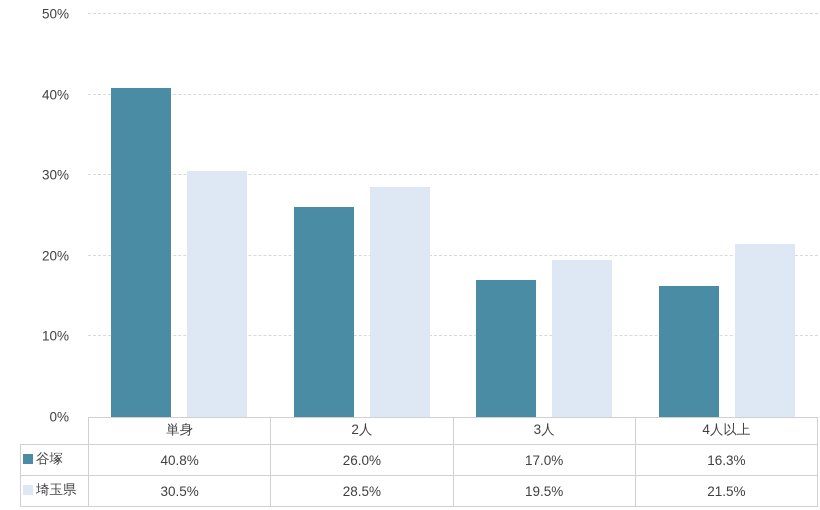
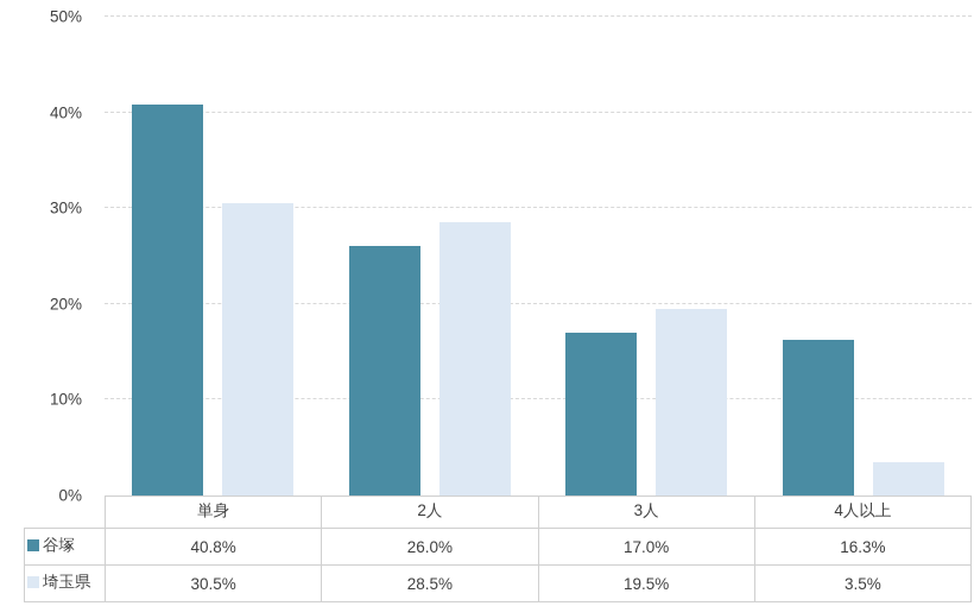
埼玉県/4人以上: 21.5% -> 3.5%
